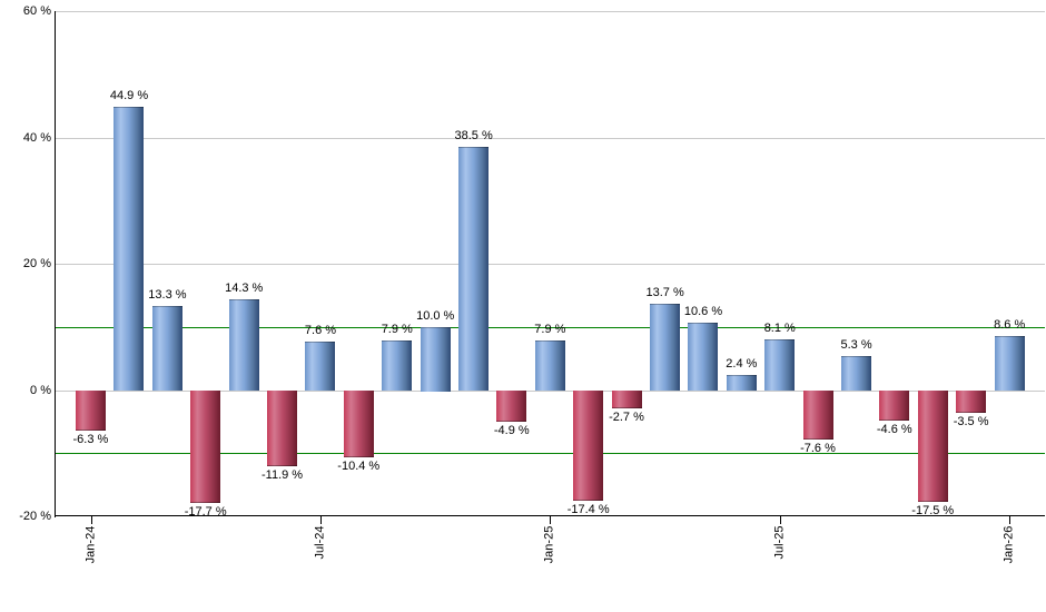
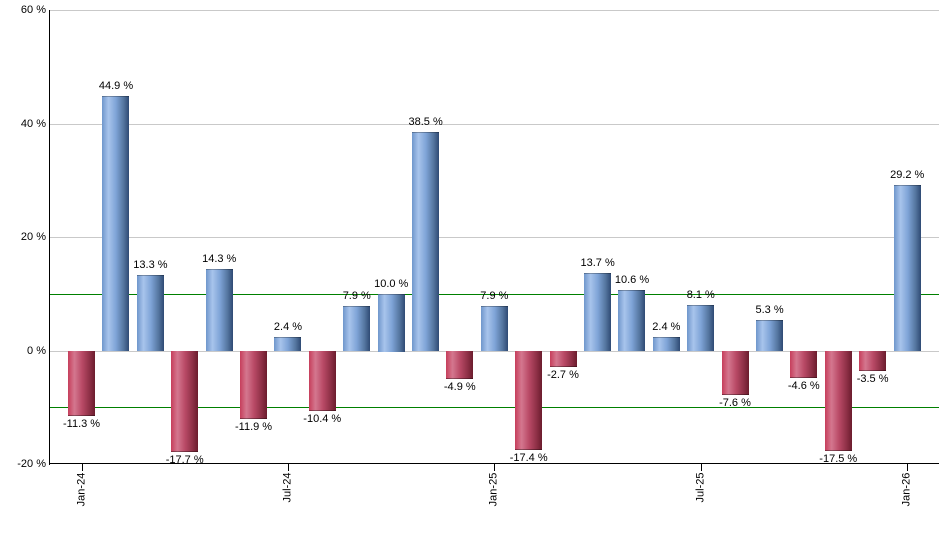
Jan-24: -6.3 -> -11.3
Jul-24: 7.6 -> 2.4
Jan-26: 8.6 -> 29.2
